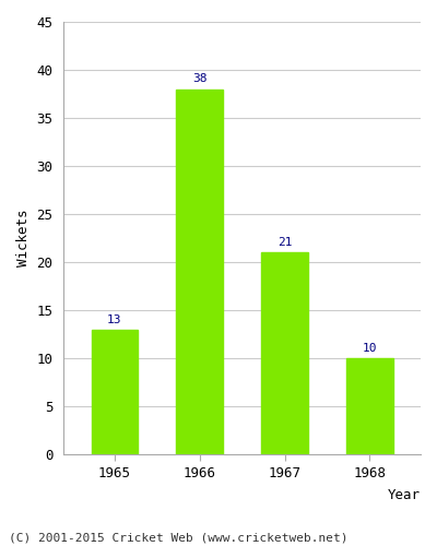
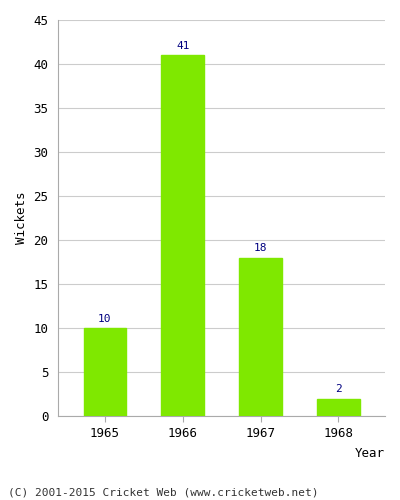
1965: 13 -> 10
1966: 38 -> 41
1967: 21 -> 18
1968: 10 -> 2
